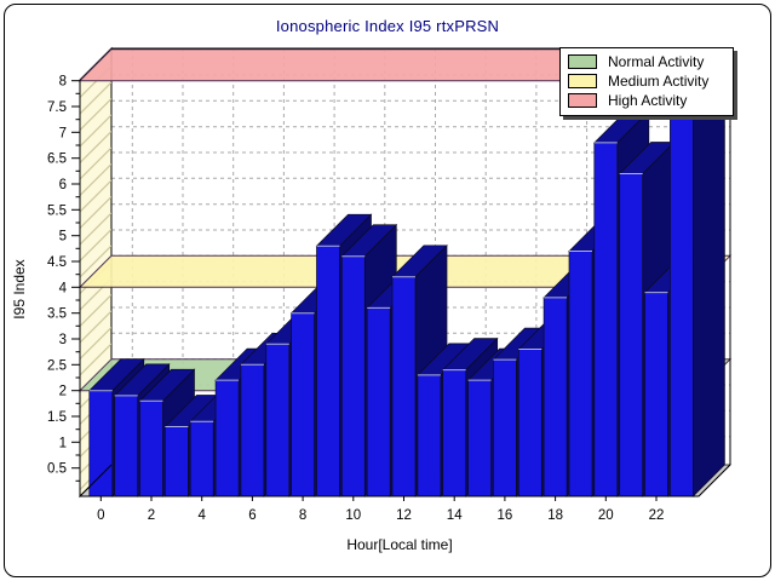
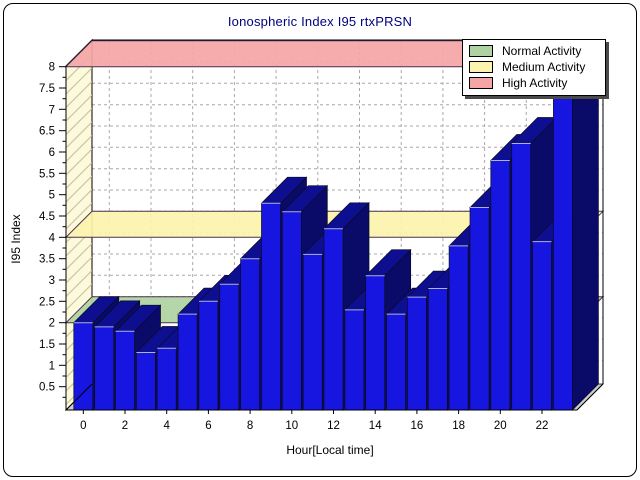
14: 2.4 -> 3.1
20: 6.8 -> 5.8
